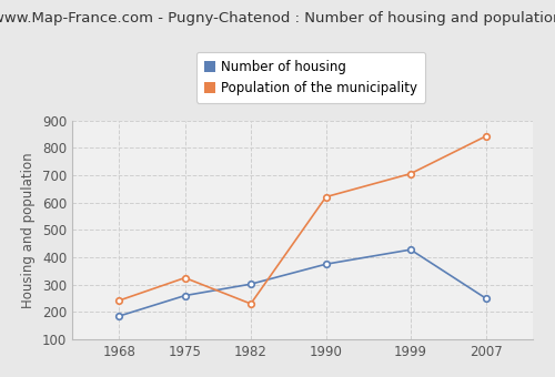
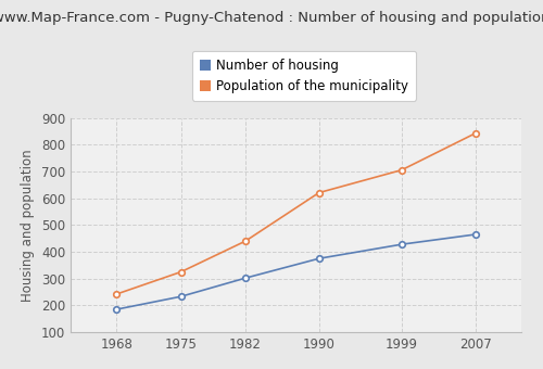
Number of housing/1975: 260 -> 233
Population of the municipality/1982: 230 -> 440
Number of housing/2007: 250 -> 465
